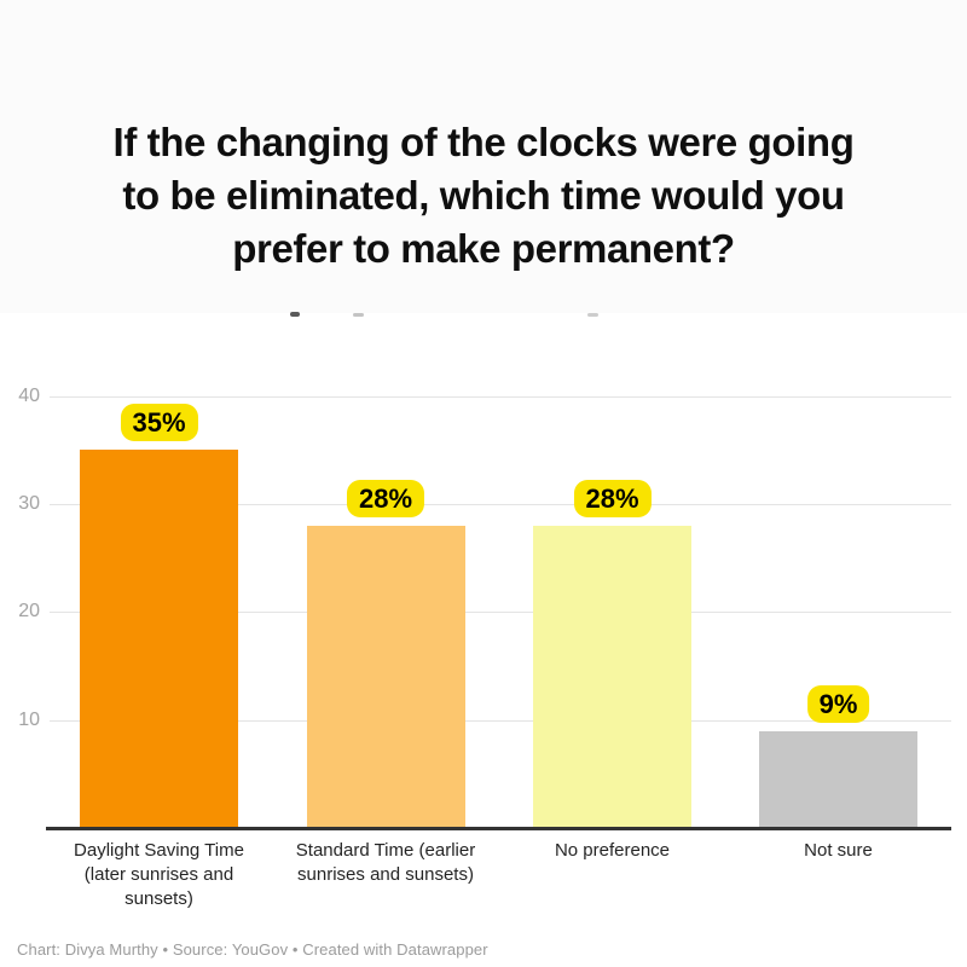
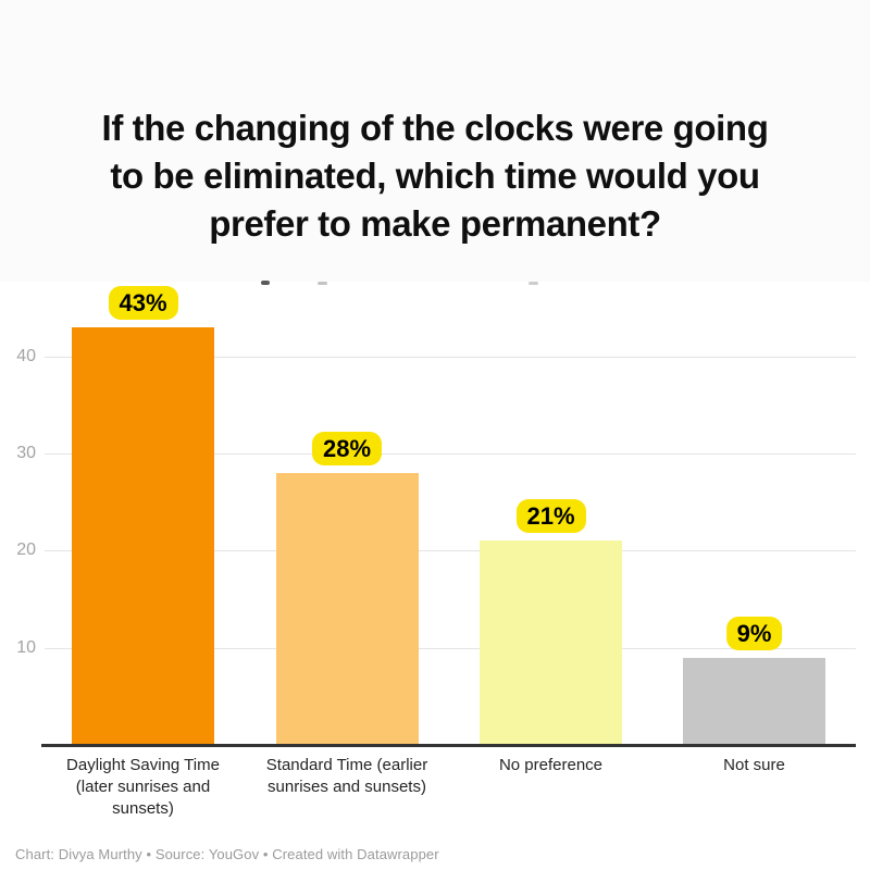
Daylight Saving Time (later sunrises and sunsets): 35% -> 43%
No preference: 28% -> 21%
